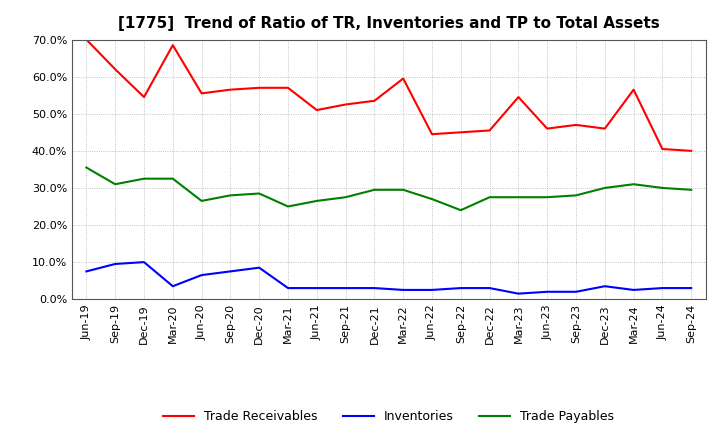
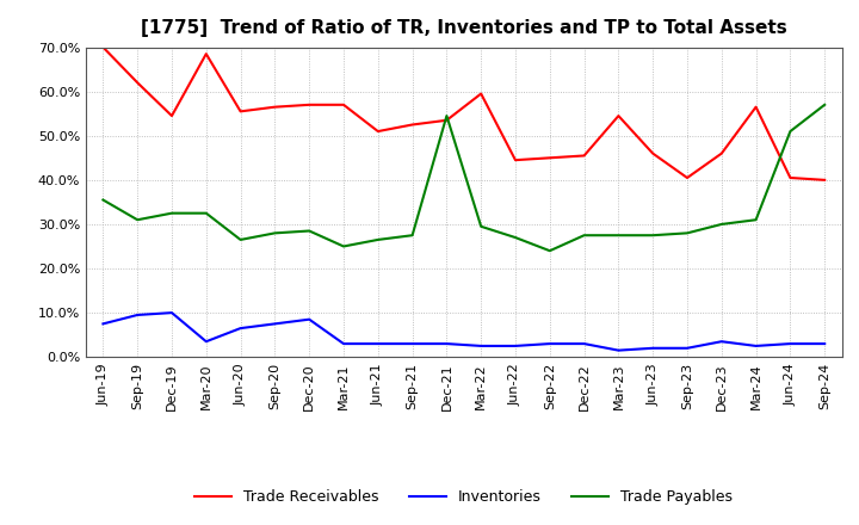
Trade Payables/Dec-21: 29.5% -> 54.5%
Trade Receivables/Sep-23: 47.0% -> 40.5%
Trade Payables/Jun-24: 30.0% -> 51.0%
Trade Payables/Sep-24: 29.5% -> 57.0%
